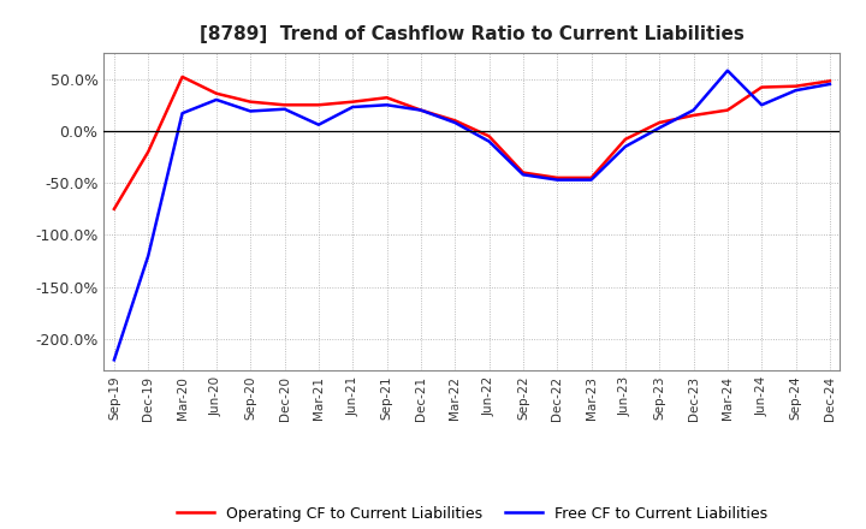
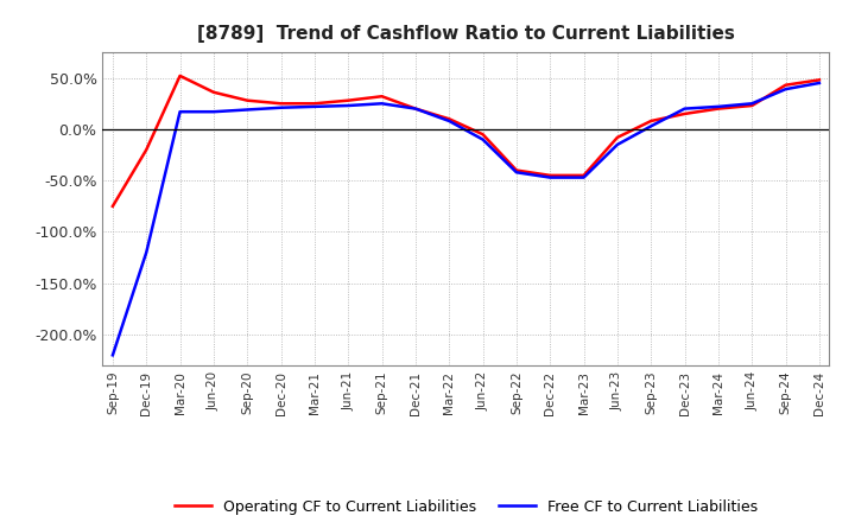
Free CF to Current Liabilities/Jun-20: 30% -> 17%
Free CF to Current Liabilities/Mar-21: 6% -> 22%
Free CF to Current Liabilities/Mar-24: 58% -> 22%
Operating CF to Current Liabilities/Jun-24: 42% -> 23%
